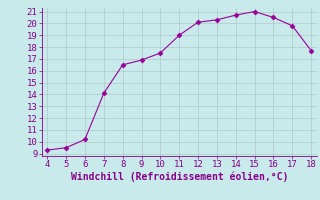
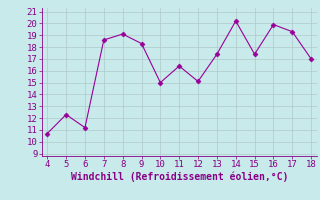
4: 9.3 -> 10.7
5: 9.5 -> 12.3
6: 10.2 -> 11.2
7: 14.1 -> 18.6
8: 16.5 -> 19.1
9: 16.9 -> 18.3
10: 17.5 -> 15.0
11: 19.0 -> 16.4
12: 20.1 -> 15.1
13: 20.3 -> 17.4
14: 20.7 -> 20.2
15: 21.0 -> 17.4
16: 20.5 -> 19.9
17: 19.8 -> 19.3
18: 17.7 -> 17.0
